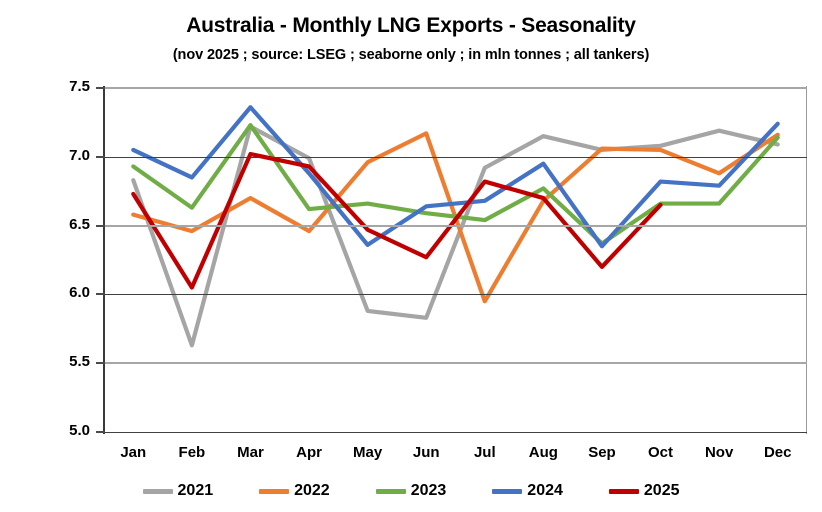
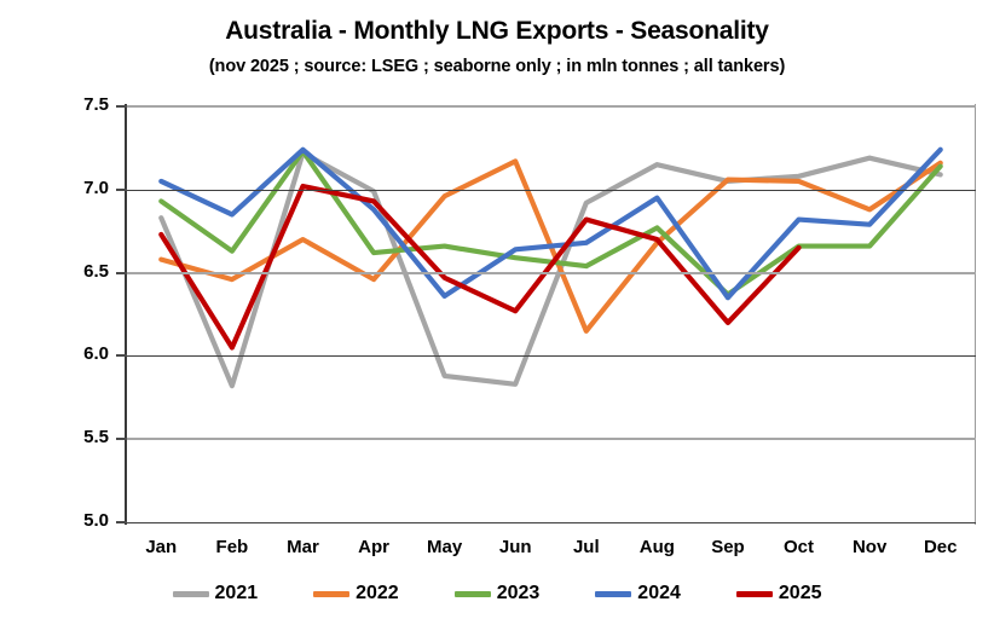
2021/Feb: 5.63 -> 5.82
2024/Mar: 7.36 -> 7.24
2022/Jul: 5.95 -> 6.15
